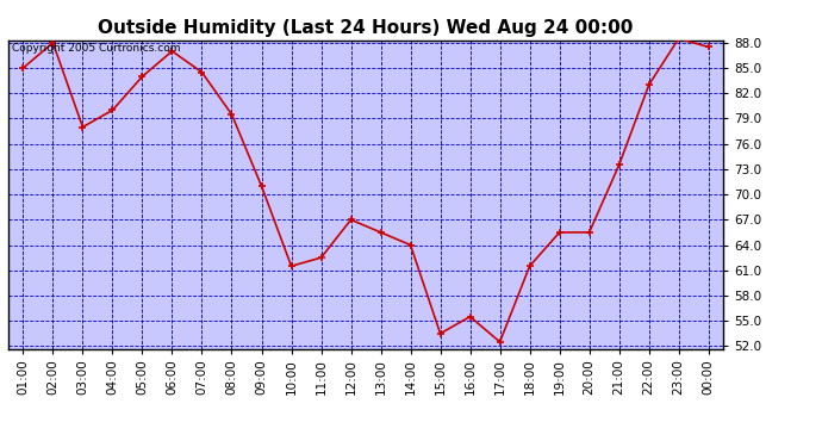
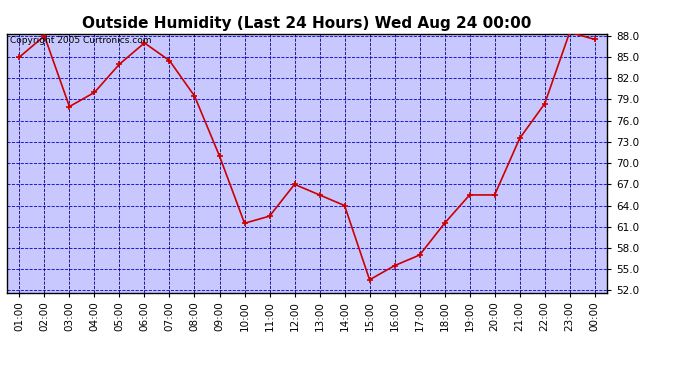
17:00: 52.5 -> 57.0
22:00: 83.0 -> 78.4
